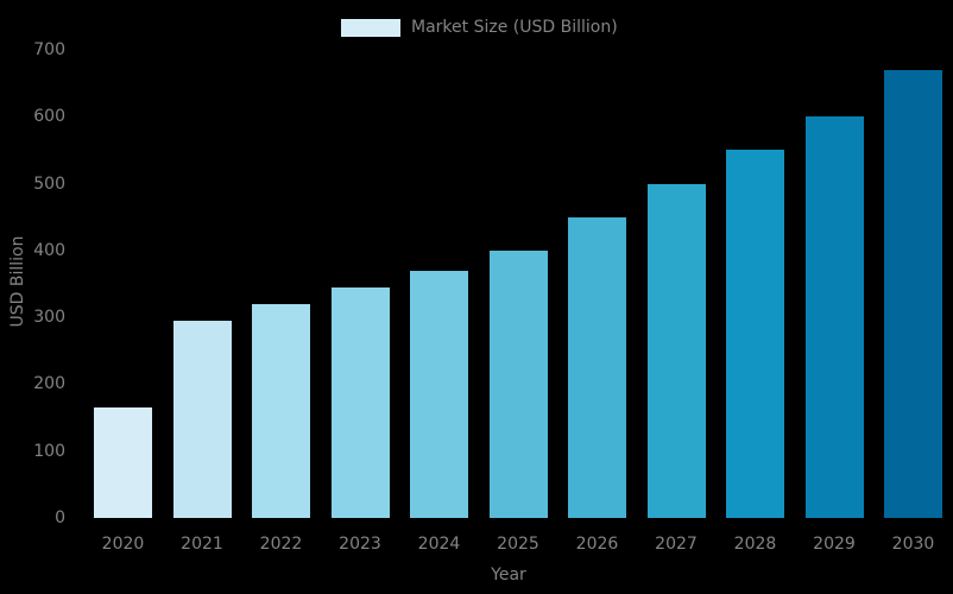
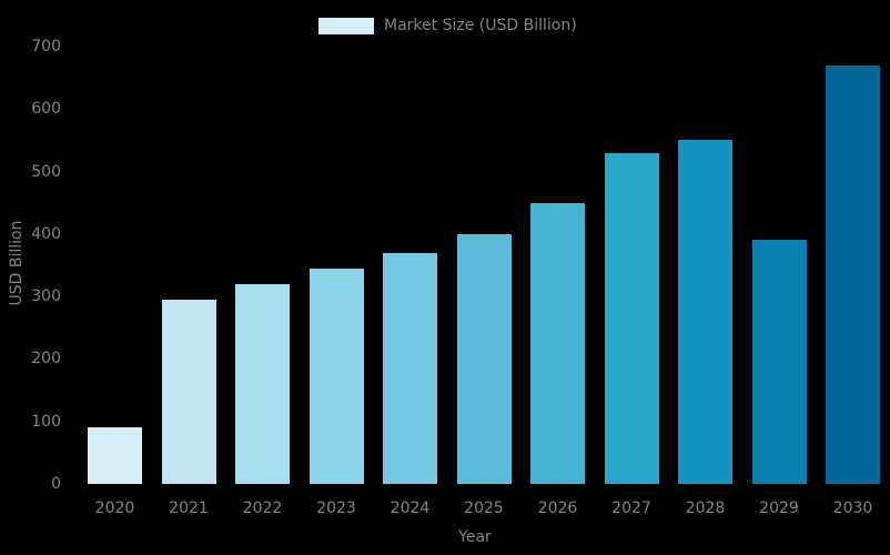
2020: 160 -> 90
2027: 500 -> 530
2029: 600 -> 390
